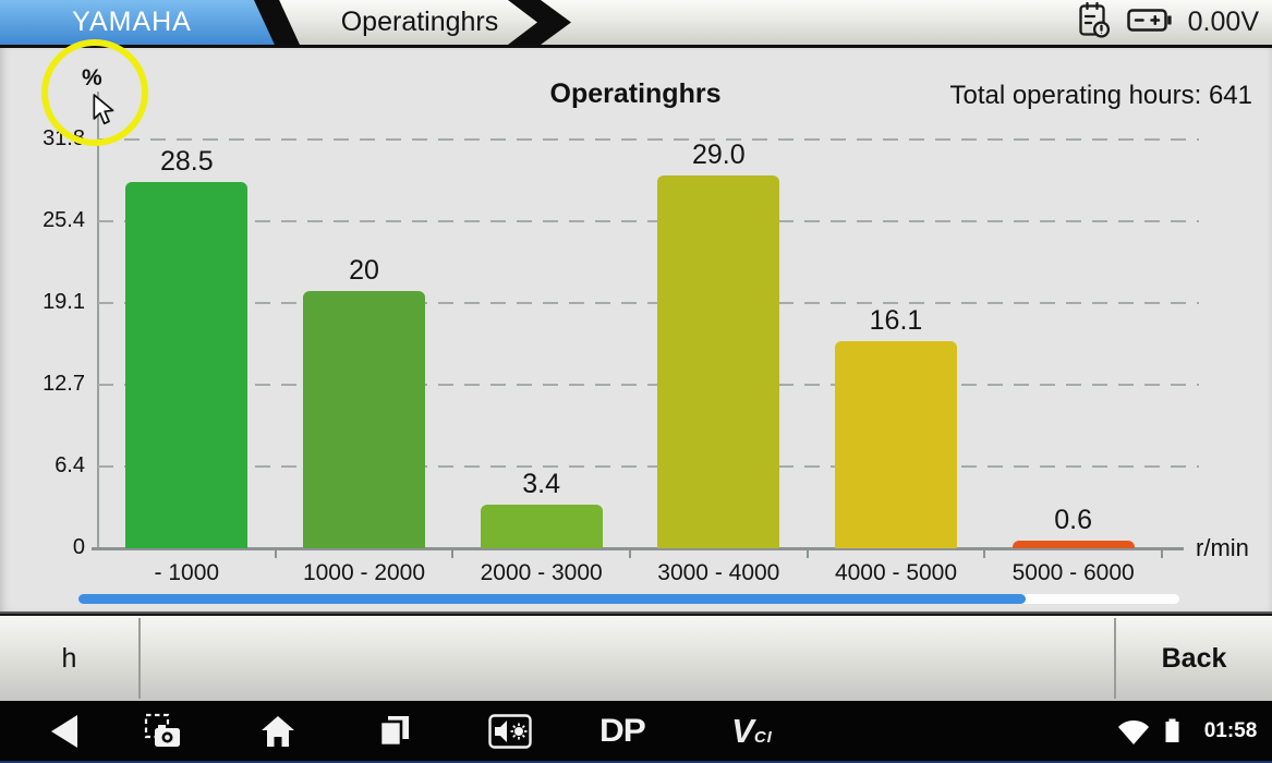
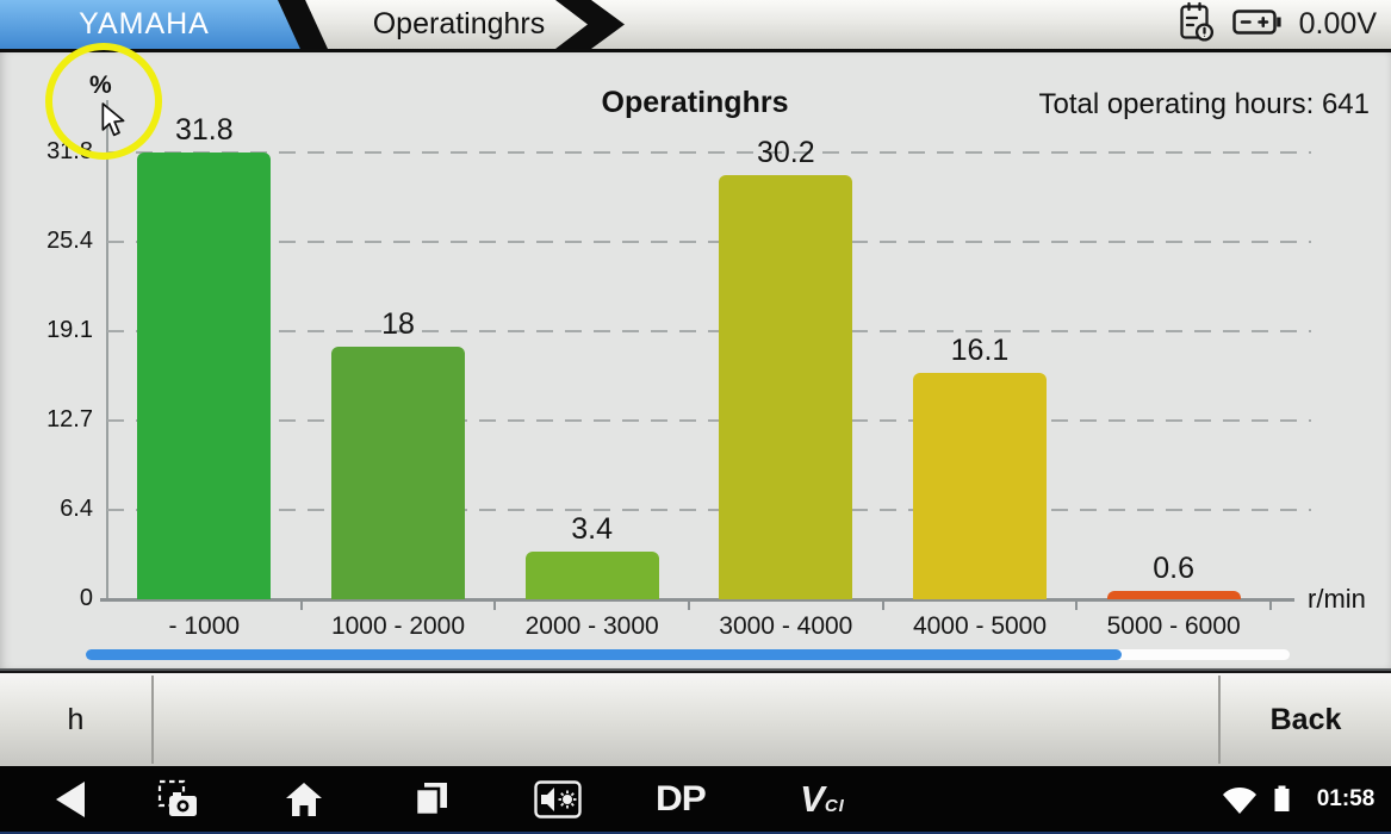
- 1000: 28.5 -> 31.8
1000 - 2000: 20 -> 18
3000 - 4000: 29.0 -> 30.2
